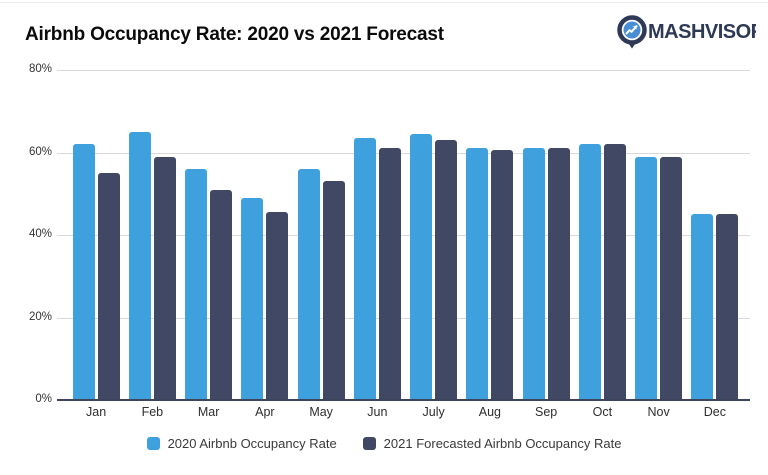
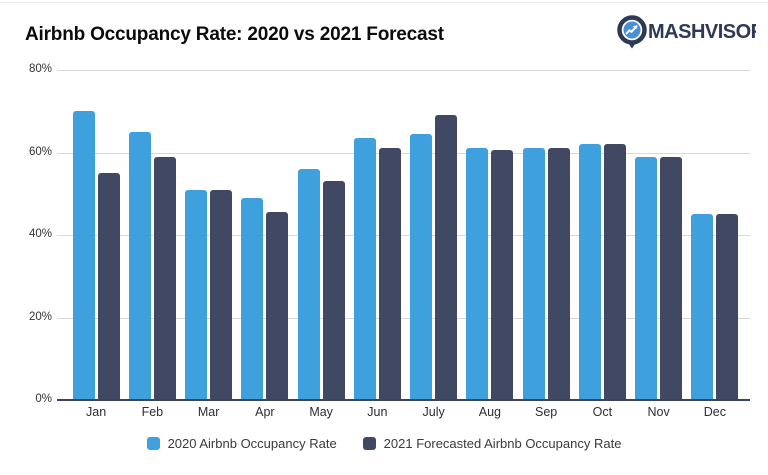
2020 Airbnb Occupancy Rate/Jan: 62% -> 70%
2020 Airbnb Occupancy Rate/Mar: 56% -> 51%
2021 Forecasted Airbnb Occupancy Rate/July: 63% -> 69%
